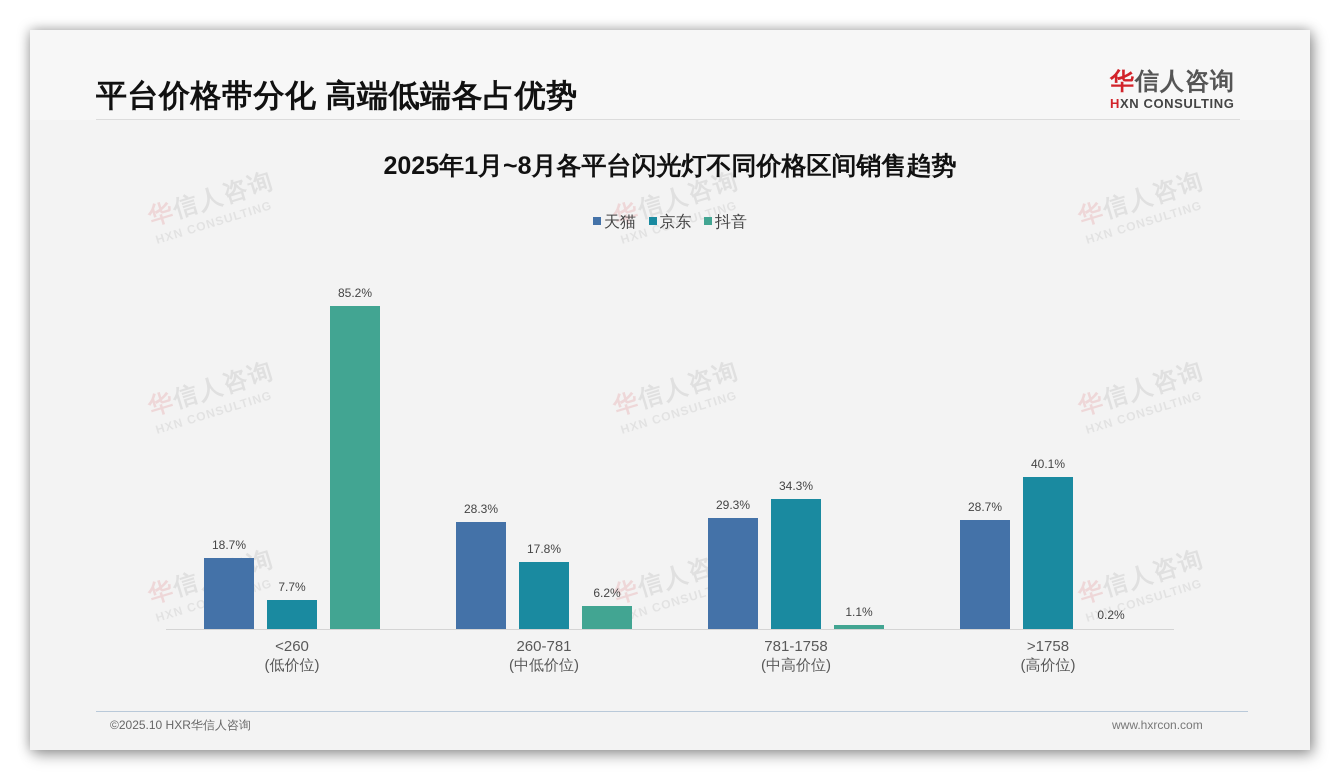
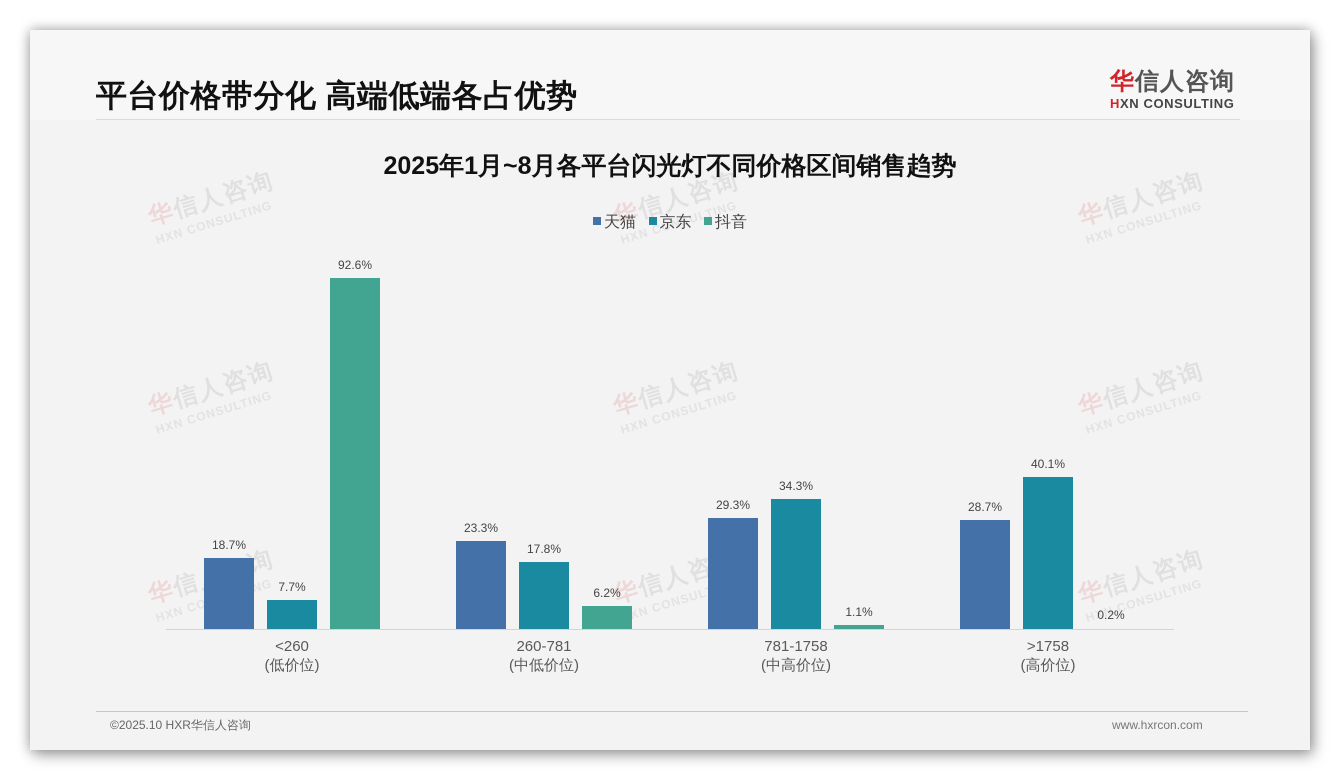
抖音/<260 (低价位): 85.2% -> 92.6%
天猫/260-781 (中低价位): 28.3% -> 23.3%
